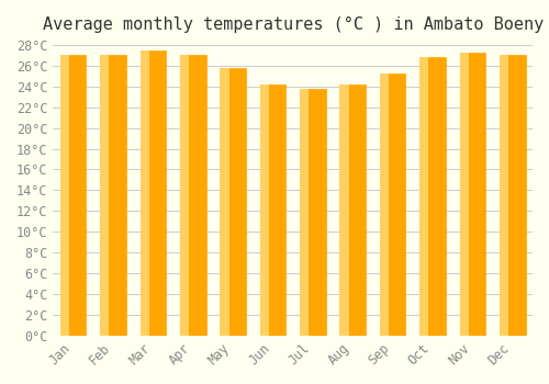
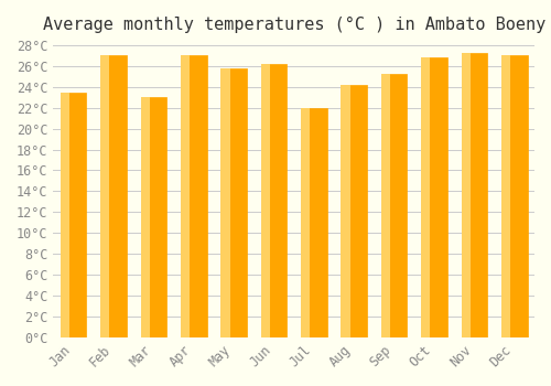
Jan: 27.0°C -> 23.4°C
Mar: 27.5°C -> 23.0°C
Jun: 24.2°C -> 26.2°C
Jul: 23.8°C -> 22.0°C
